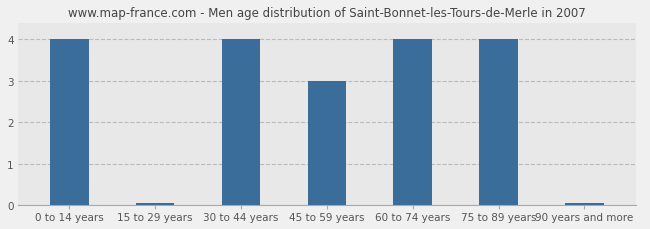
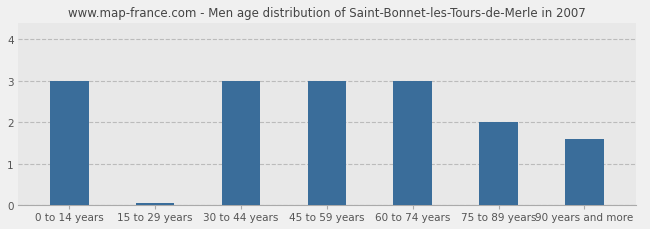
0 to 14 years: 4.00 -> 3.00
30 to 44 years: 4.00 -> 3.00
60 to 74 years: 4.00 -> 3.00
75 to 89 years: 4.00 -> 2.00
90 years and more: 0.05 -> 1.60
